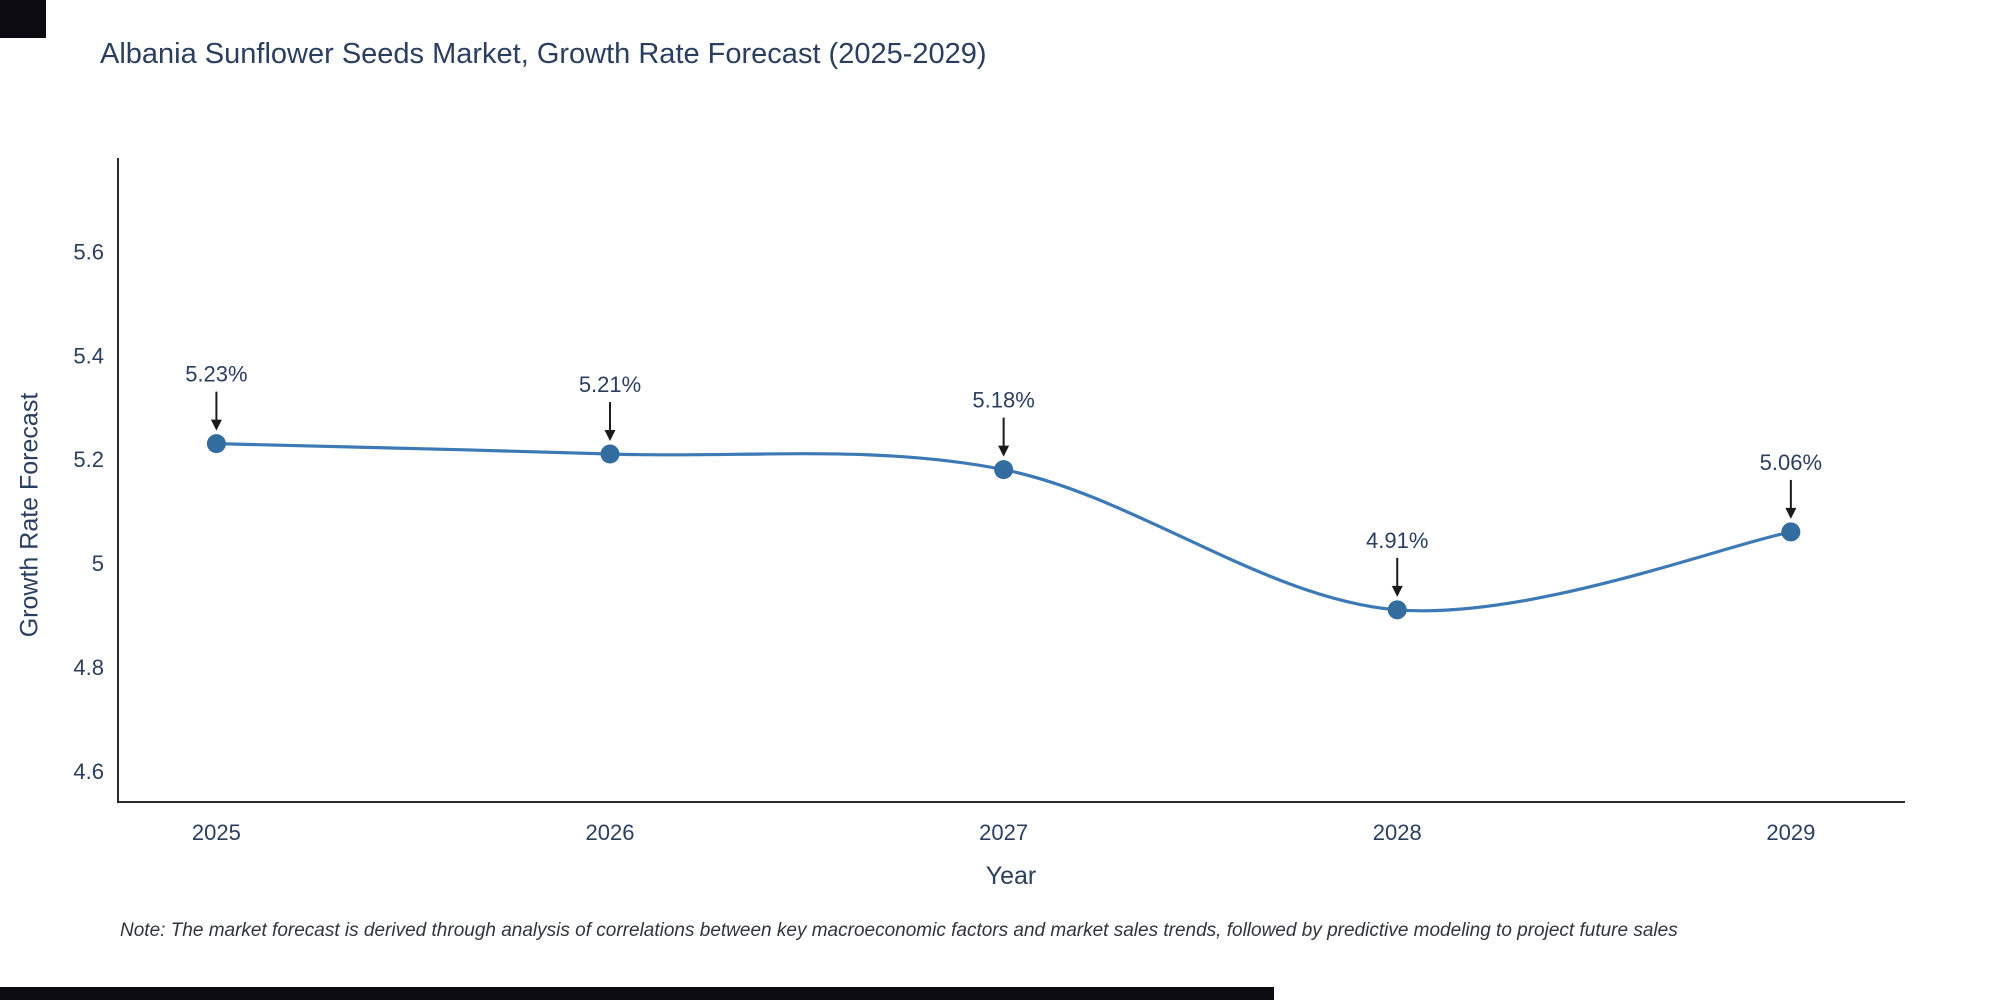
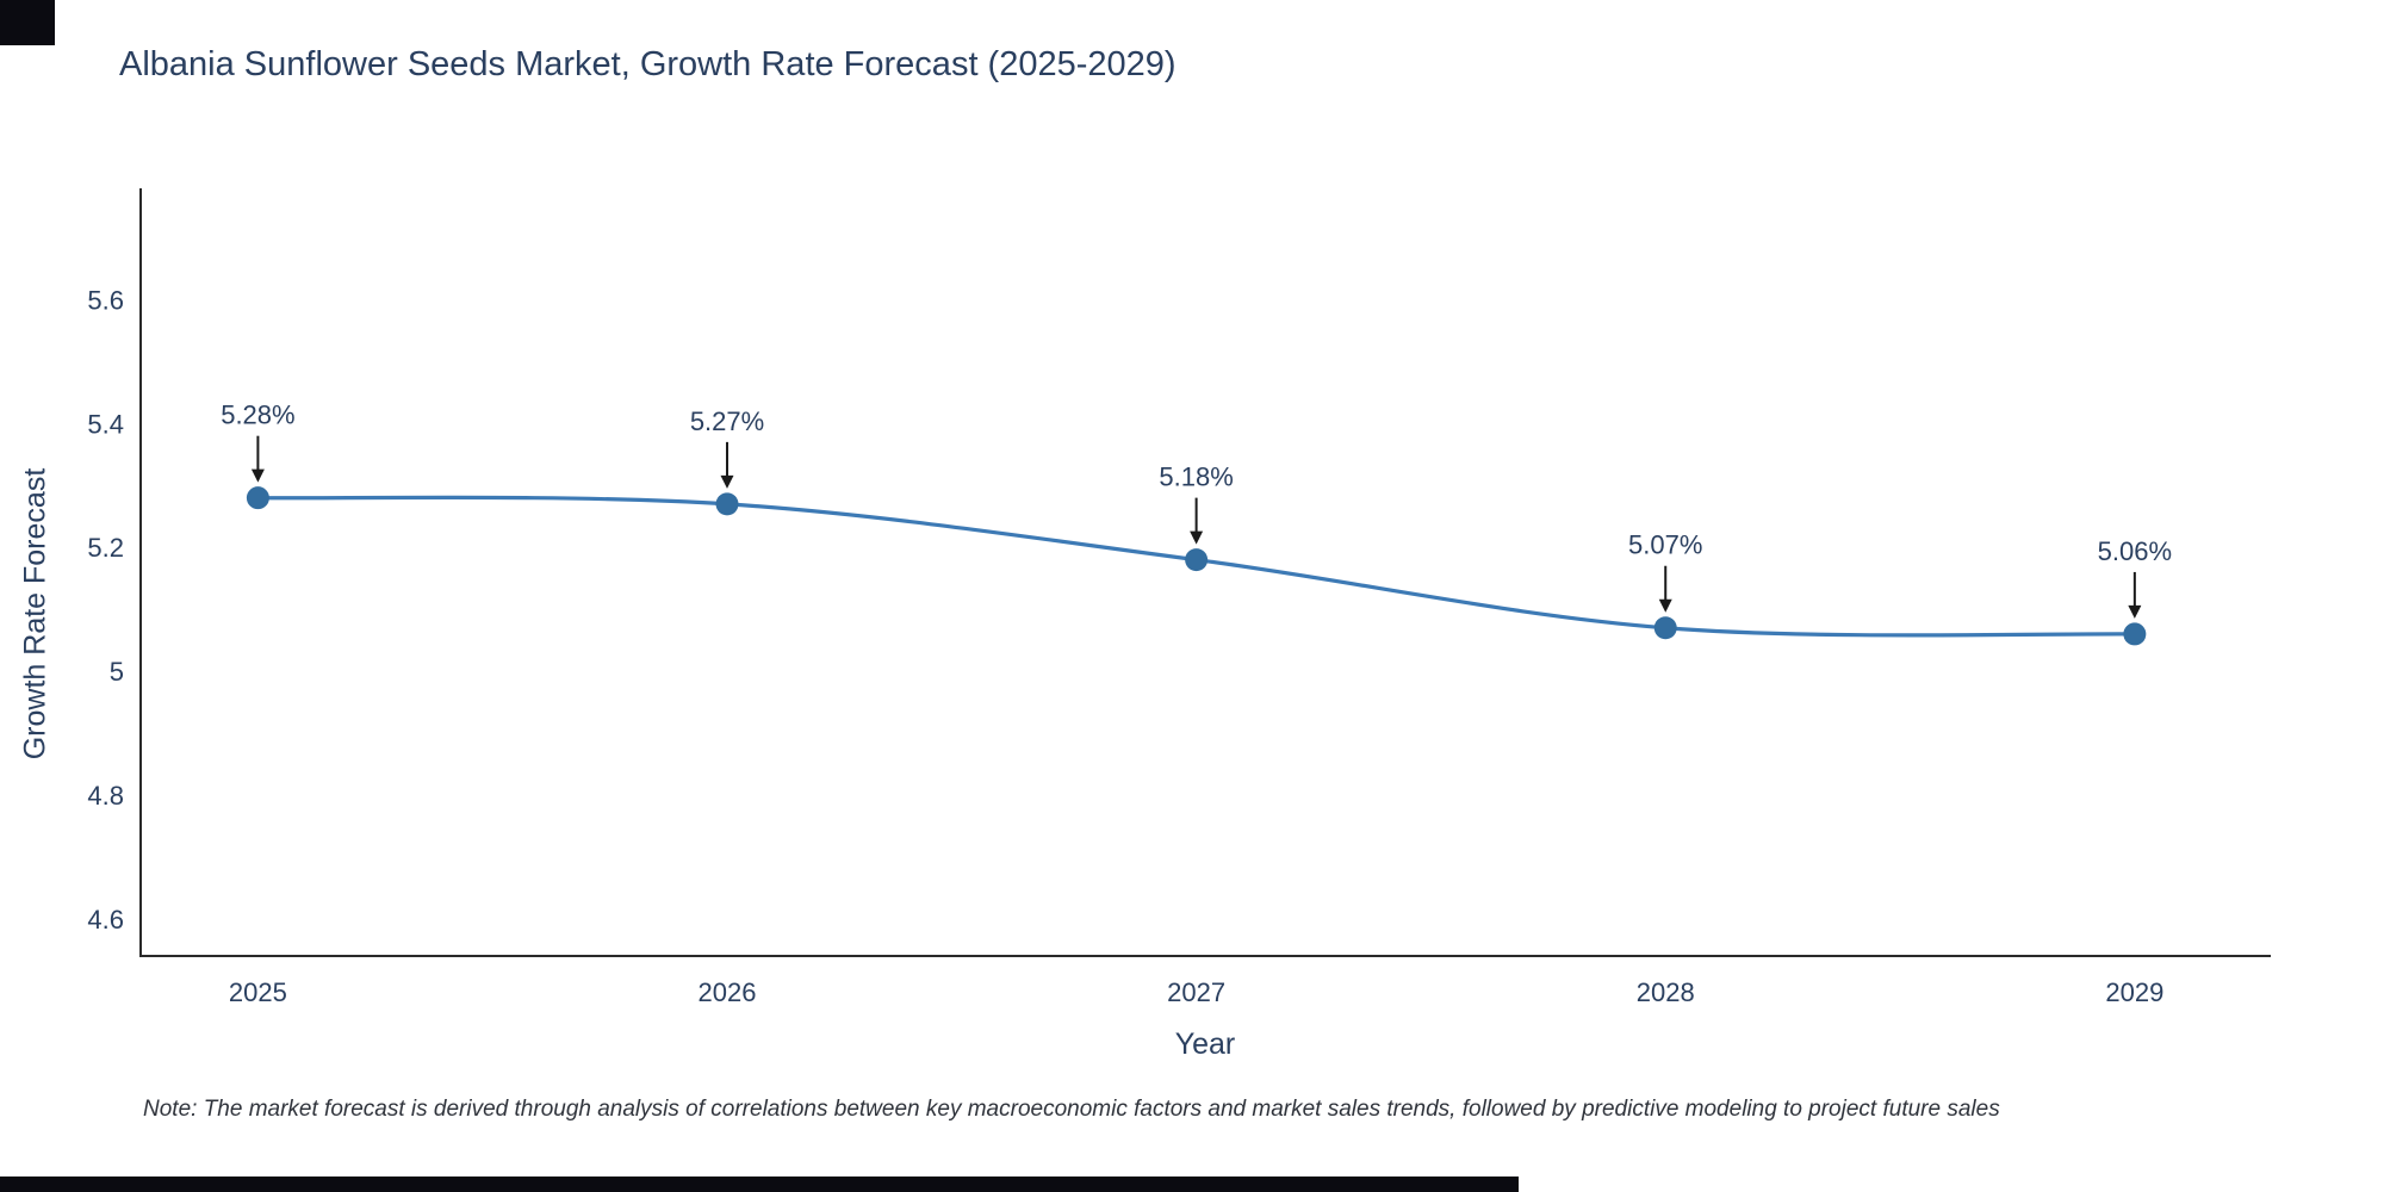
2025: 5.23% -> 5.28%
2026: 5.21% -> 5.27%
2028: 4.91% -> 5.07%
